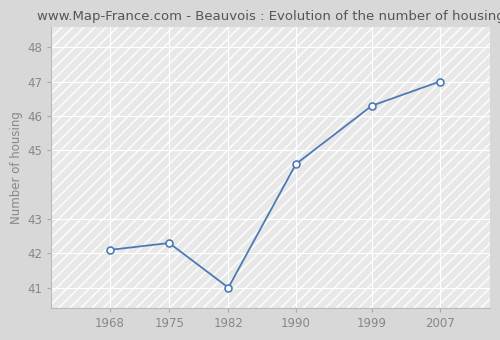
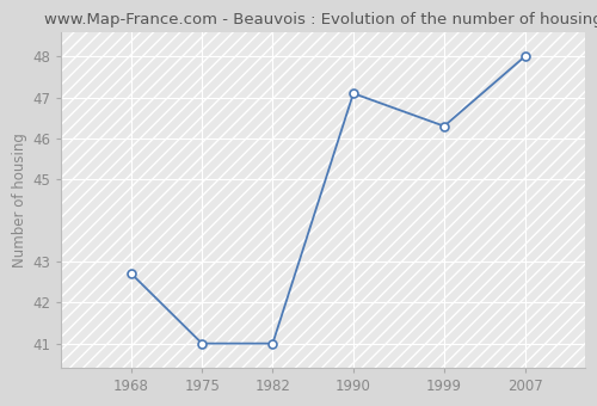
1968: 42.1 -> 42.7
1975: 42.3 -> 41.0
1990: 44.6 -> 47.1
2007: 47.0 -> 48.0
